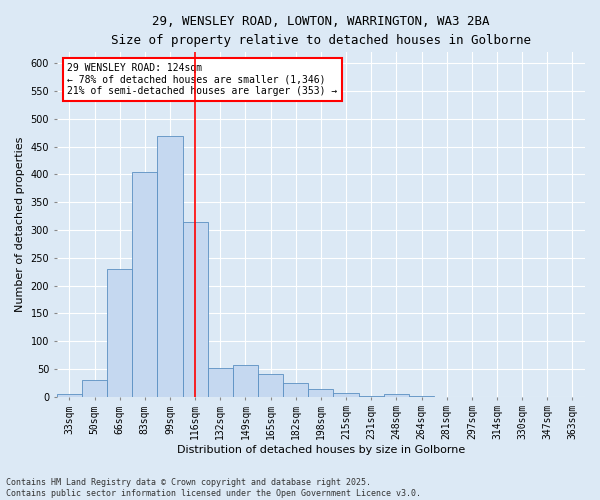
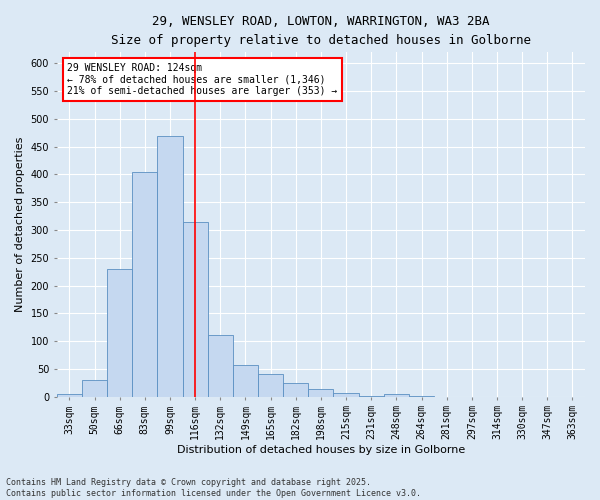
132sqm: 52 -> 110
